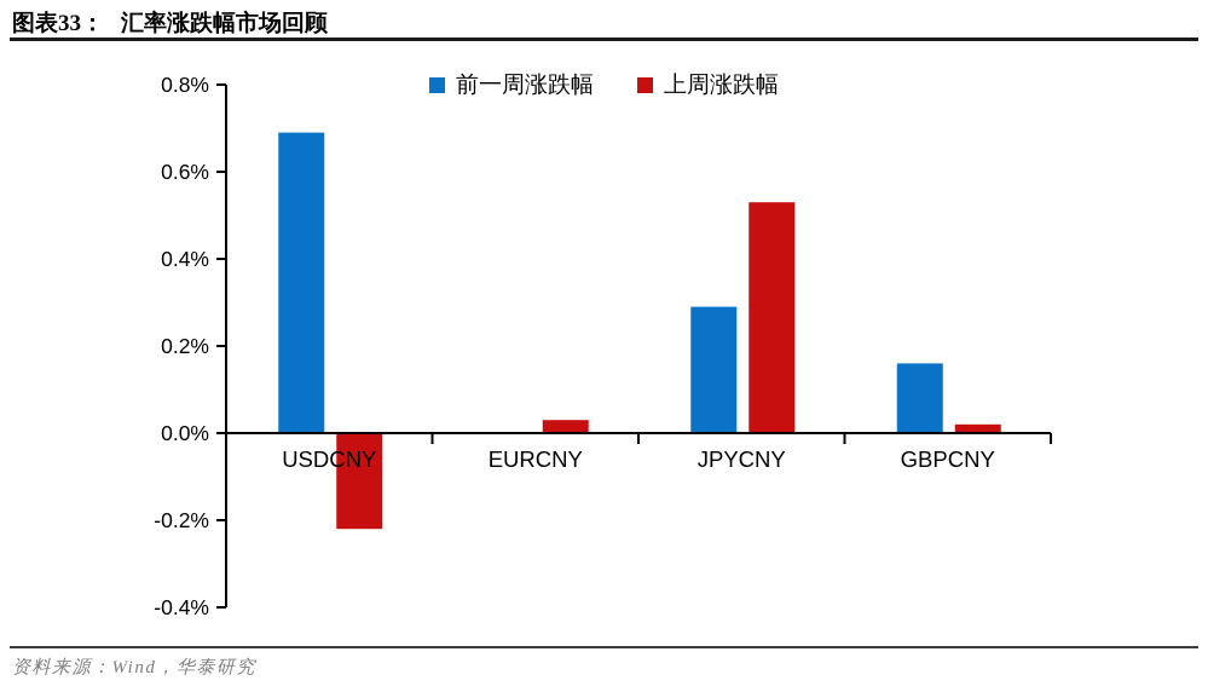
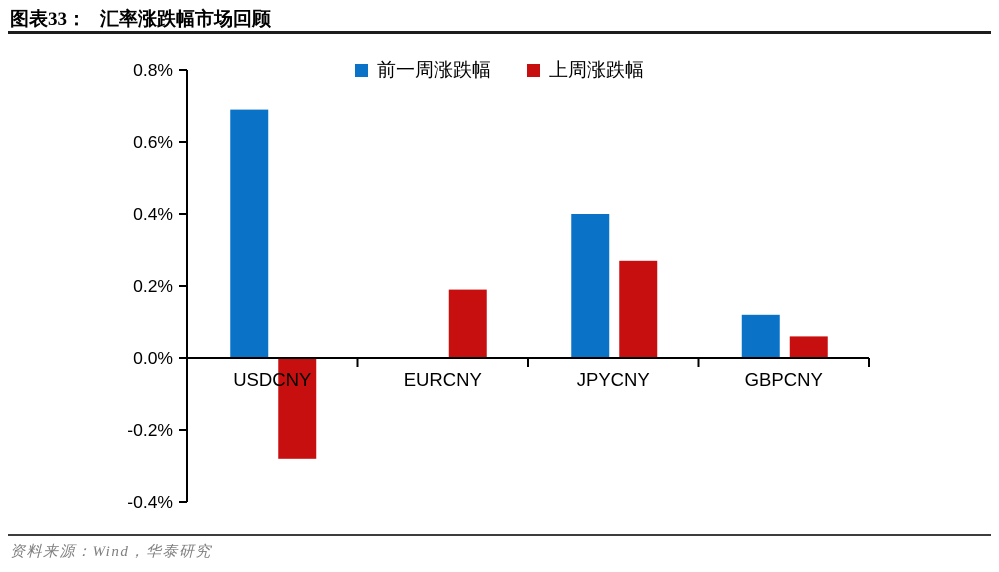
上周涨跌幅/USDCNY: -0.22% -> -0.28%
上周涨跌幅/EURCNY: 0.03% -> 0.19%
前一周涨跌幅/JPYCNY: 0.29% -> 0.40%
上周涨跌幅/JPYCNY: 0.53% -> 0.27%
前一周涨跌幅/GBPCNY: 0.16% -> 0.12%
上周涨跌幅/GBPCNY: 0.02% -> 0.06%
